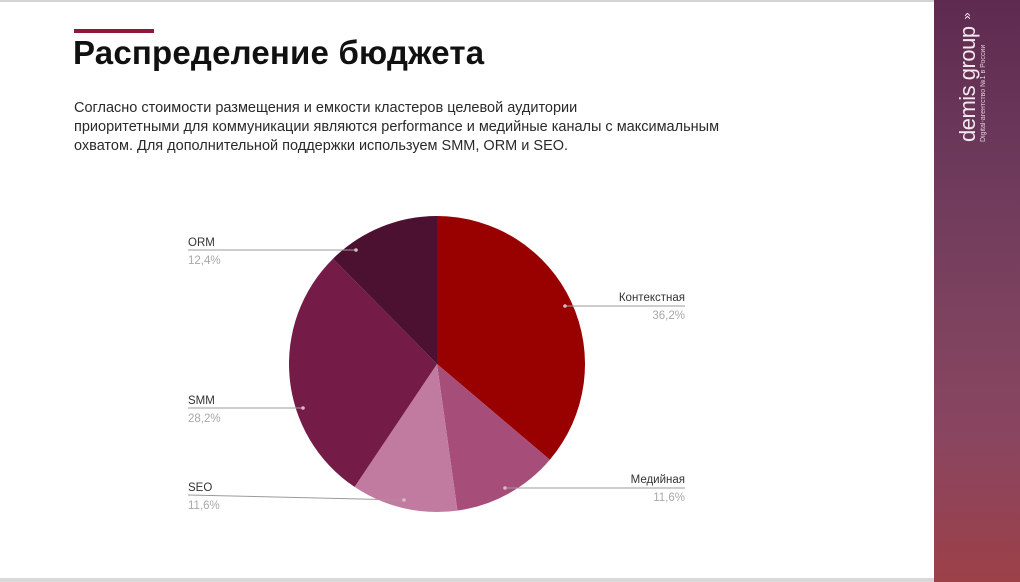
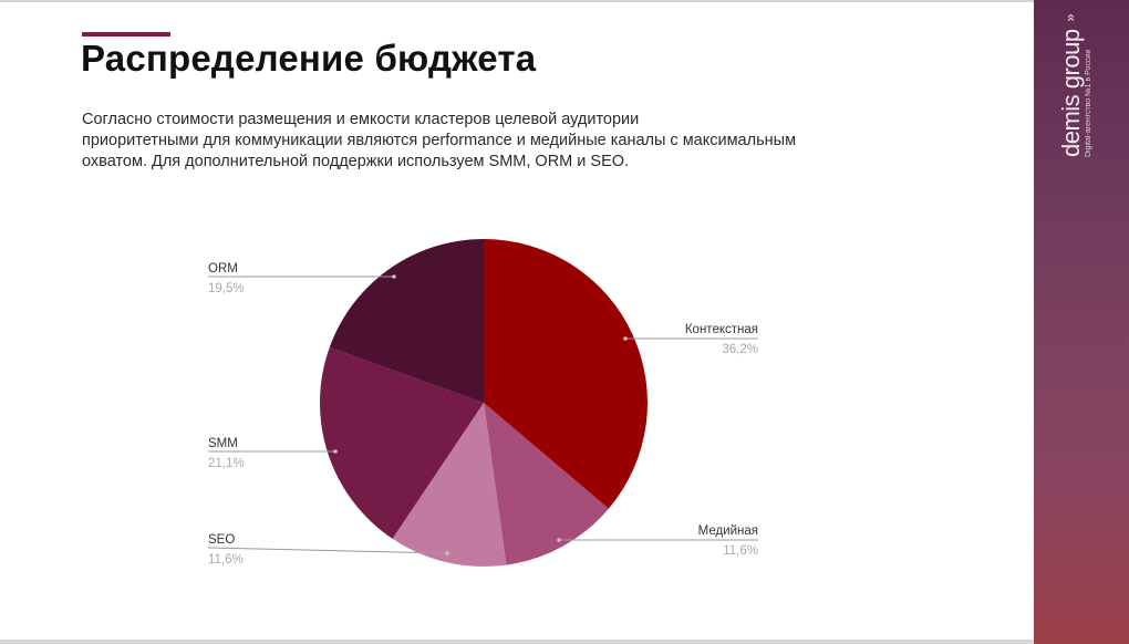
SMM: 28,2% -> 21,1%
ORM: 12,4% -> 19,5%
